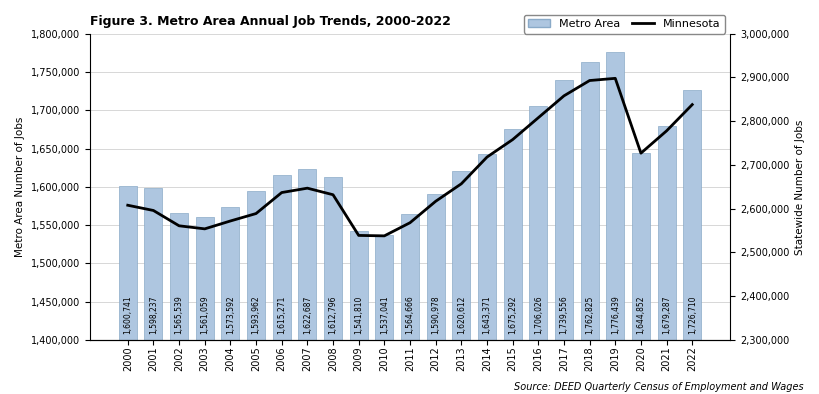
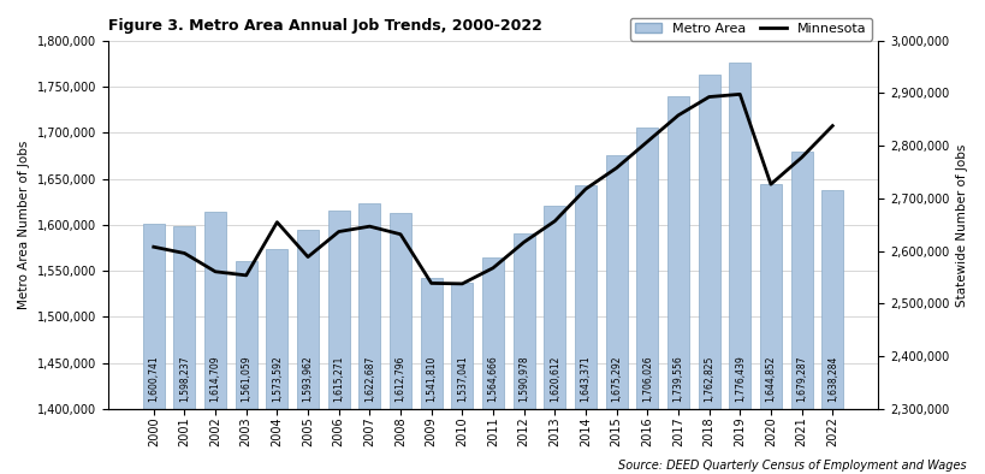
Metro Area/2002: 1,565,539 -> 1,614,709
Minnesota/2004: 2,572,000 -> 2,655,000
Metro Area/2022: 1,726,710 -> 1,638,284
